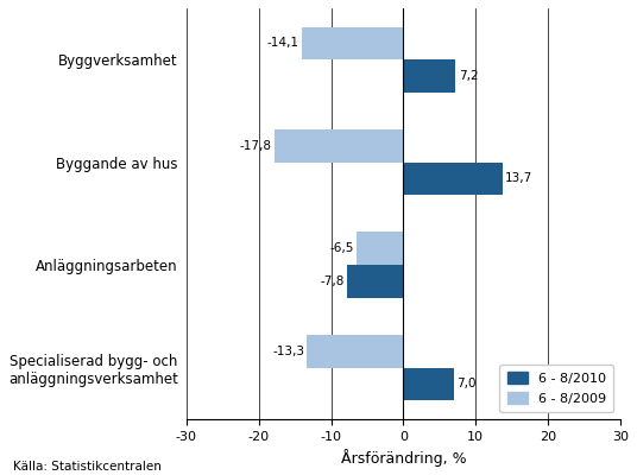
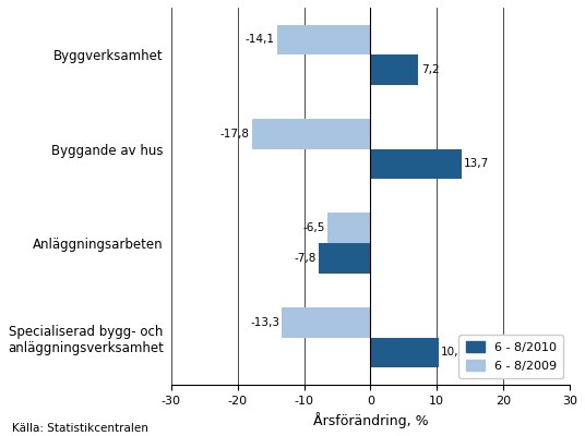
6 - 8/2010/Specialiserad bygg- och anläggningsverksamhet: 7,0 -> 10,2
